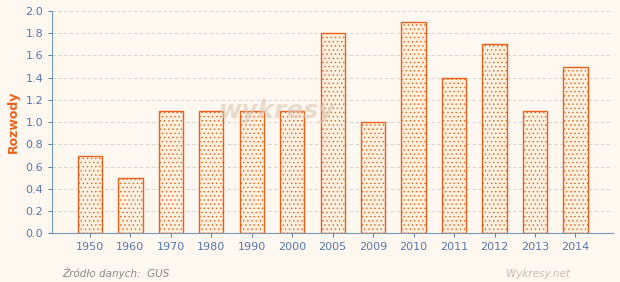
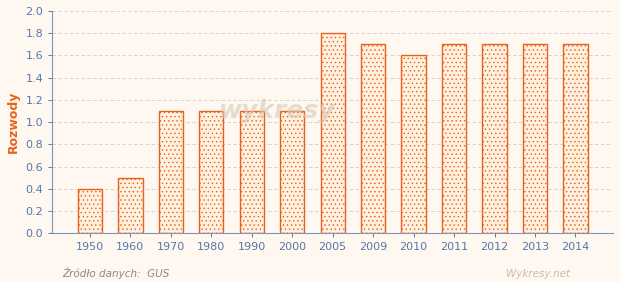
1950: 0.7 -> 0.4
2009: 1.0 -> 1.7
2010: 1.9 -> 1.6
2011: 1.4 -> 1.7
2013: 1.1 -> 1.7
2014: 1.5 -> 1.7
